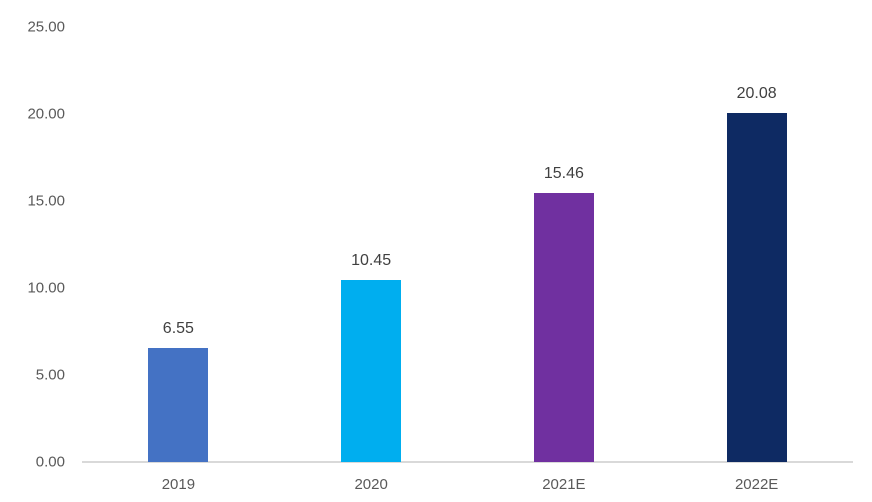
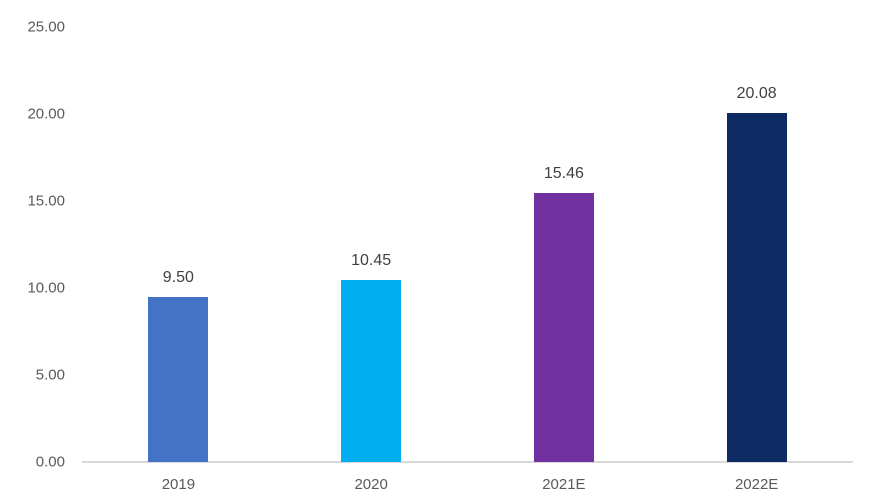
2019: 6.55 -> 9.50
